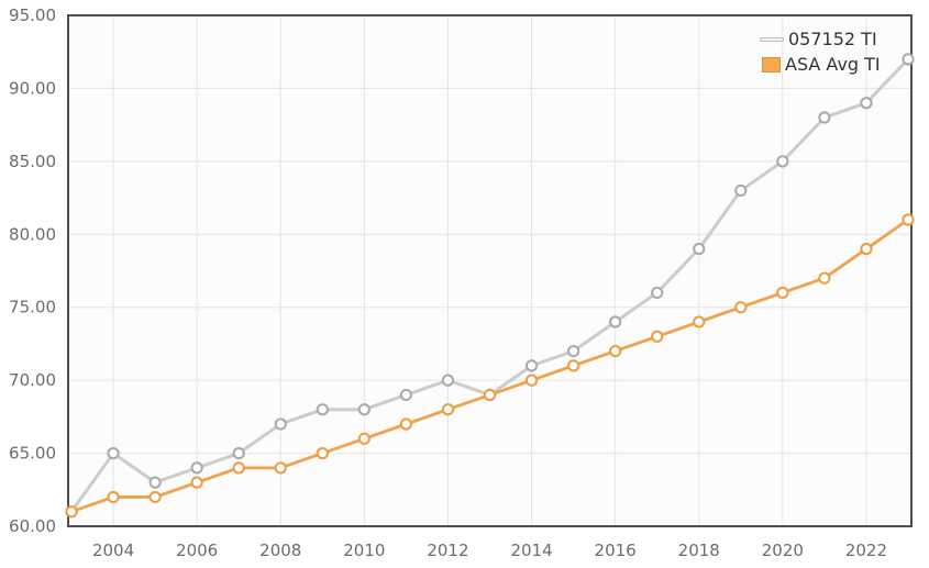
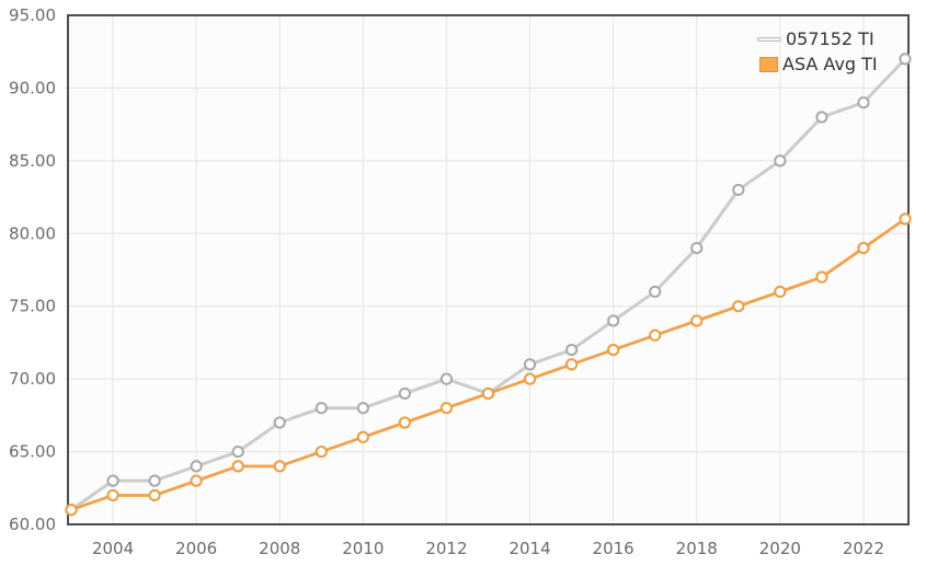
057152 TI/2004: 65 -> 63
